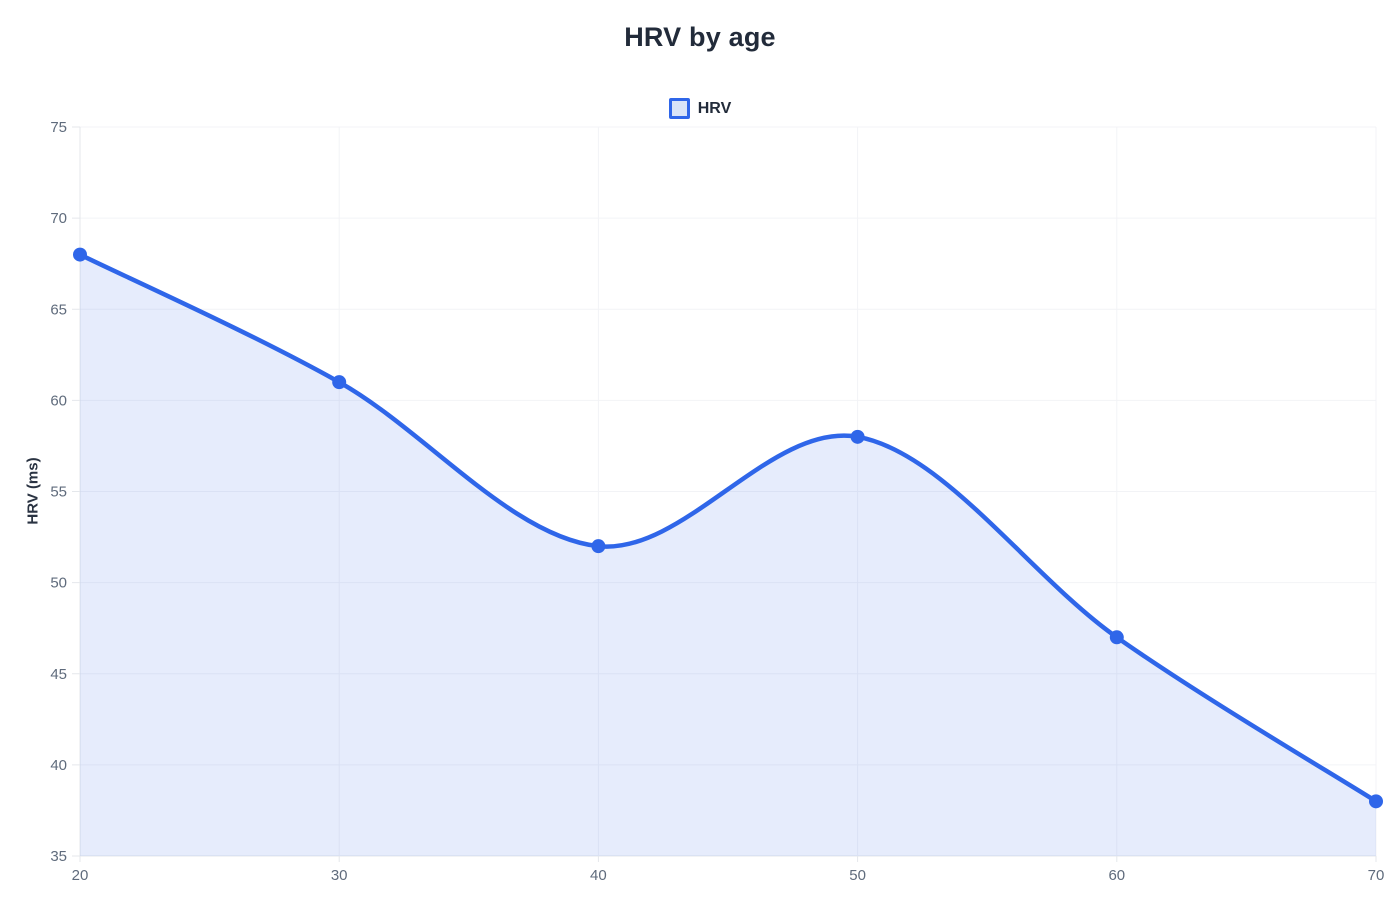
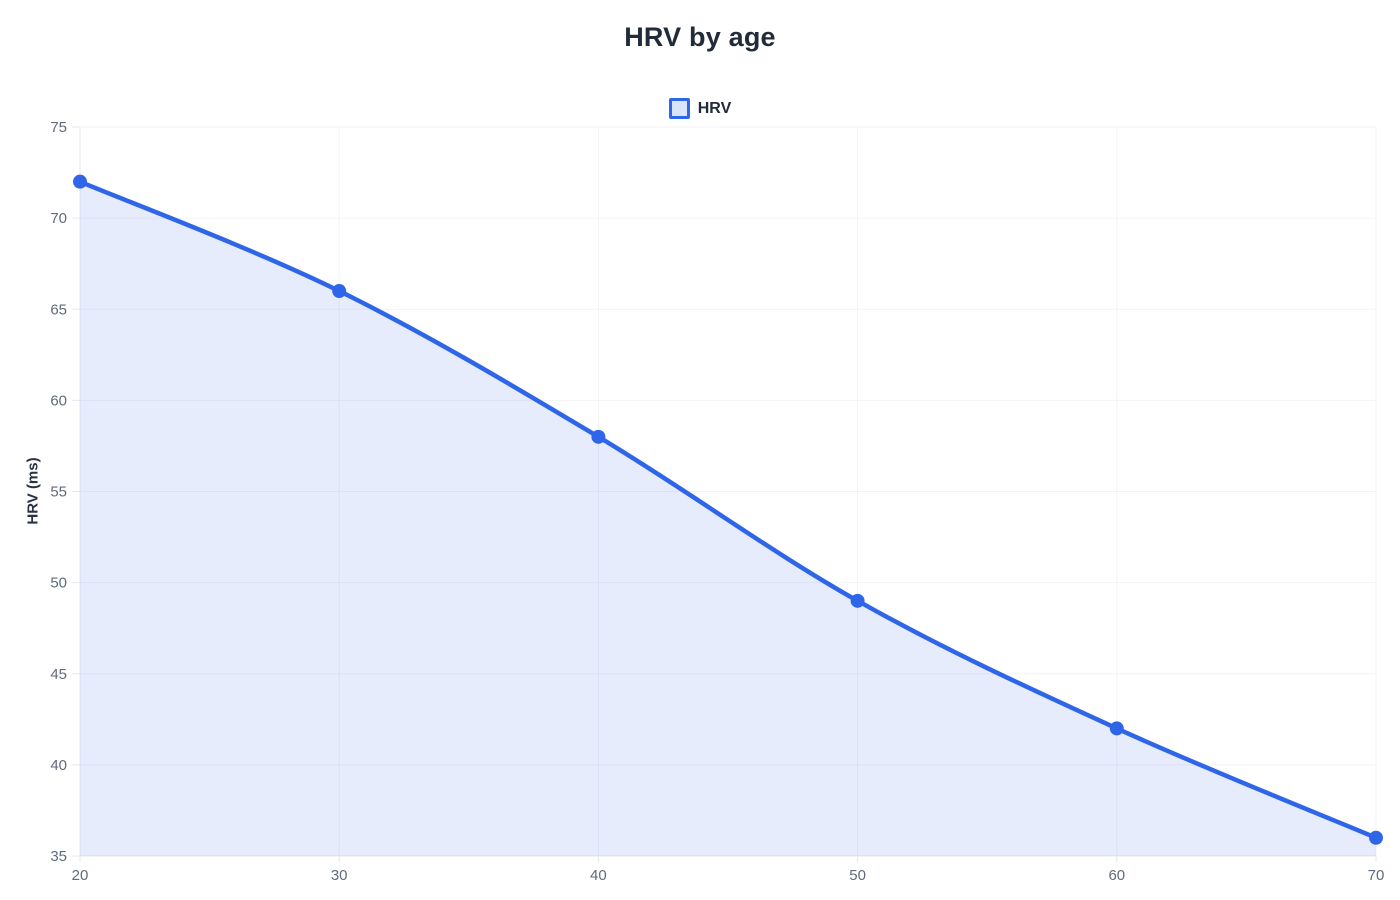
20: 68 -> 72
30: 61 -> 66
40: 52 -> 58
50: 58 -> 49
60: 47 -> 42
70: 38 -> 36
